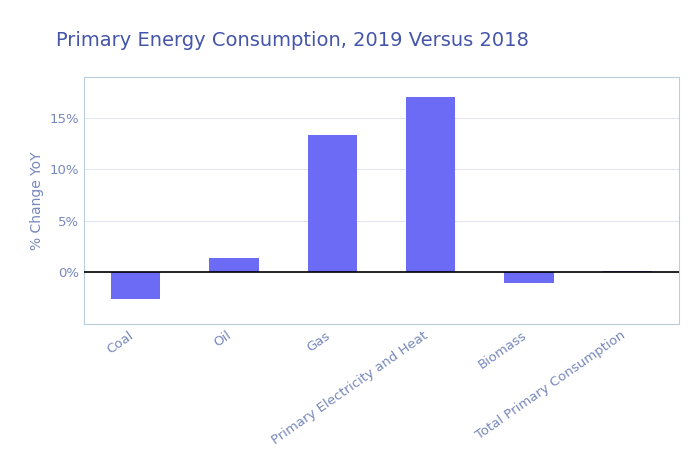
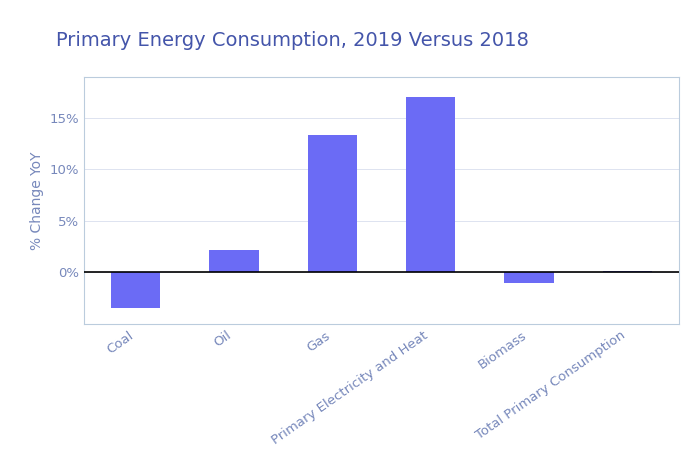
Coal: -2.6% -> -3.4%
Oil: 1.4% -> 2.2%
